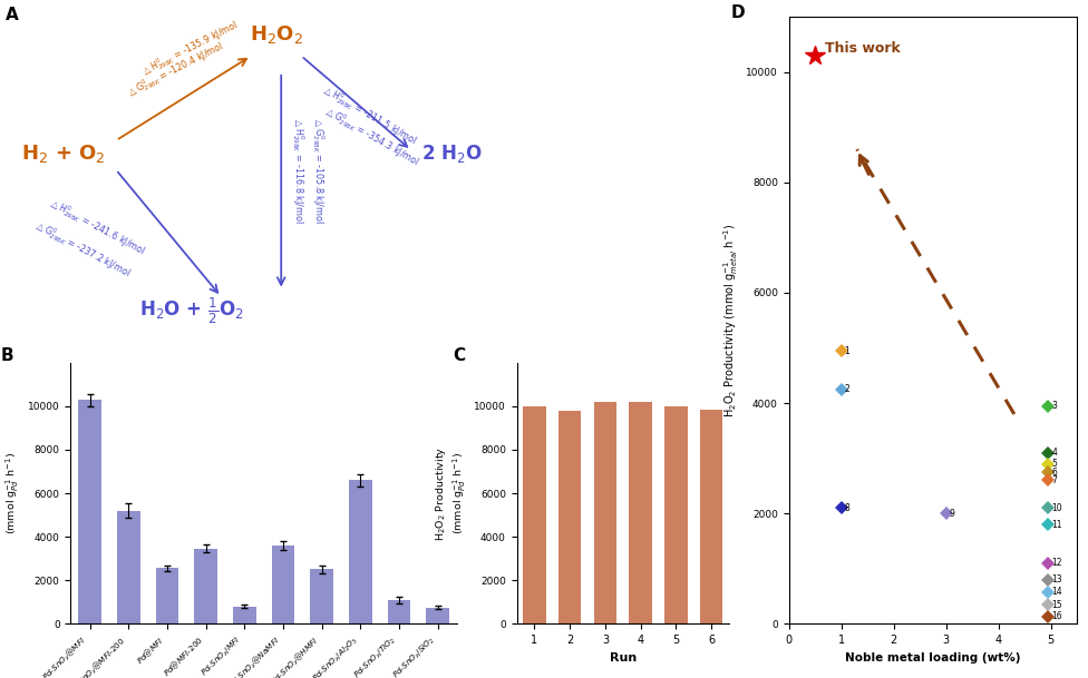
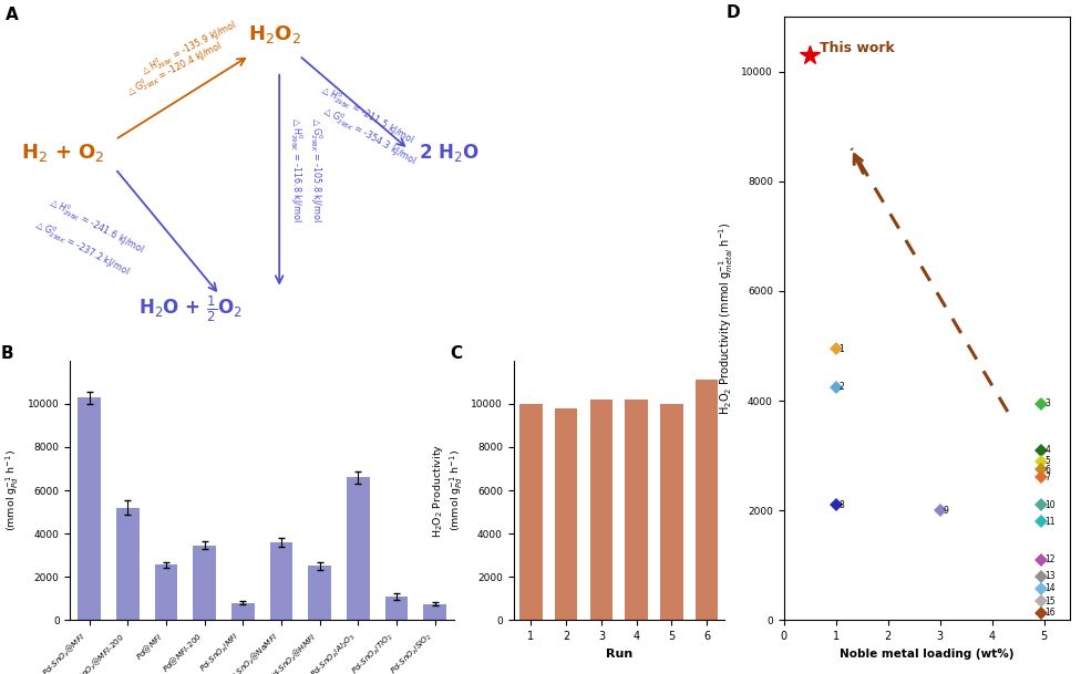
6: 9800 -> 11100
